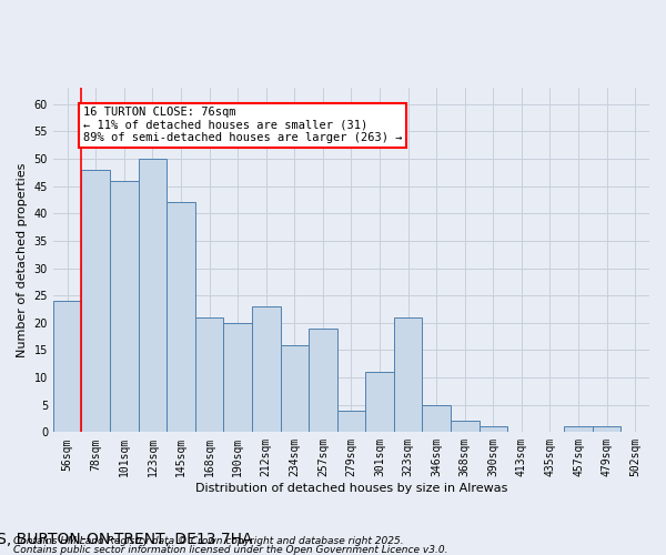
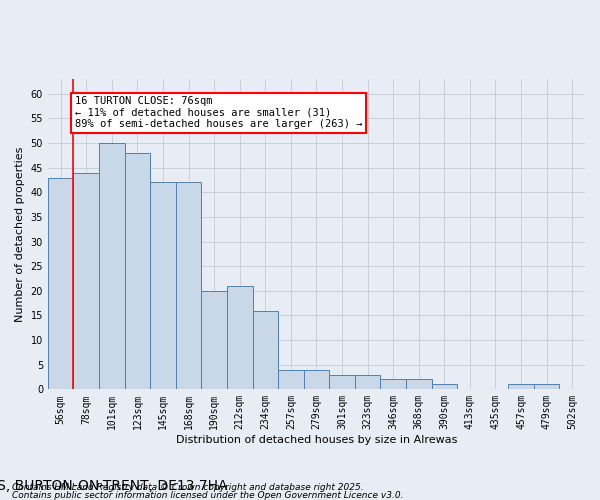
56sqm: 24 -> 43
78sqm: 48 -> 44
101sqm: 46 -> 50
123sqm: 50 -> 48
168sqm: 21 -> 42
212sqm: 23 -> 21
257sqm: 19 -> 4
301sqm: 11 -> 3
323sqm: 21 -> 3
346sqm: 5 -> 2
